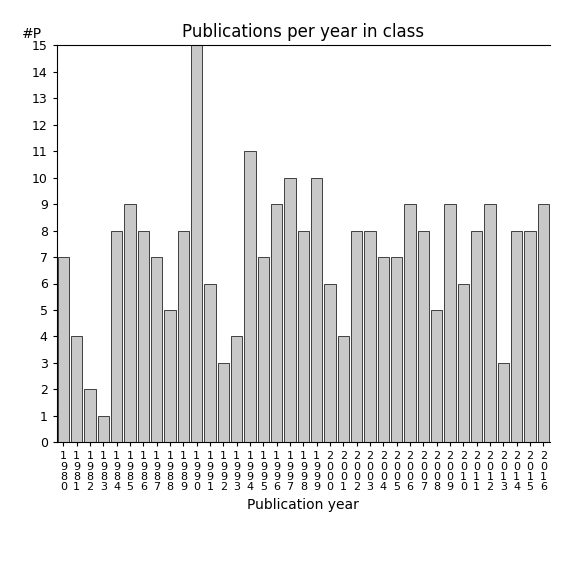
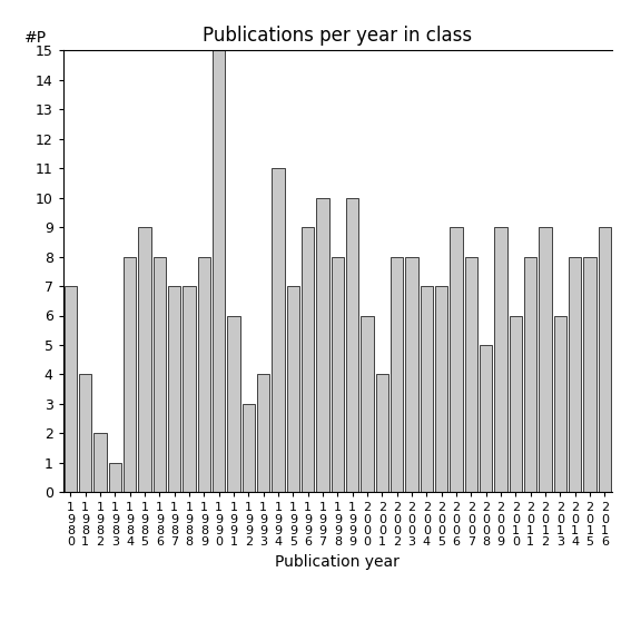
1 9 8 8: 5 -> 7
2 0 1 3: 3 -> 6
